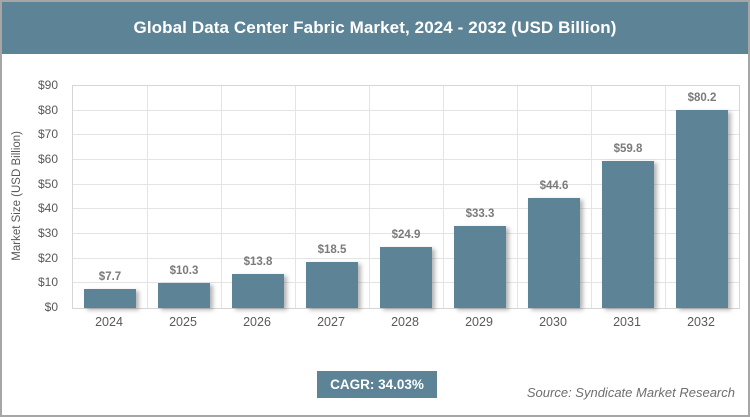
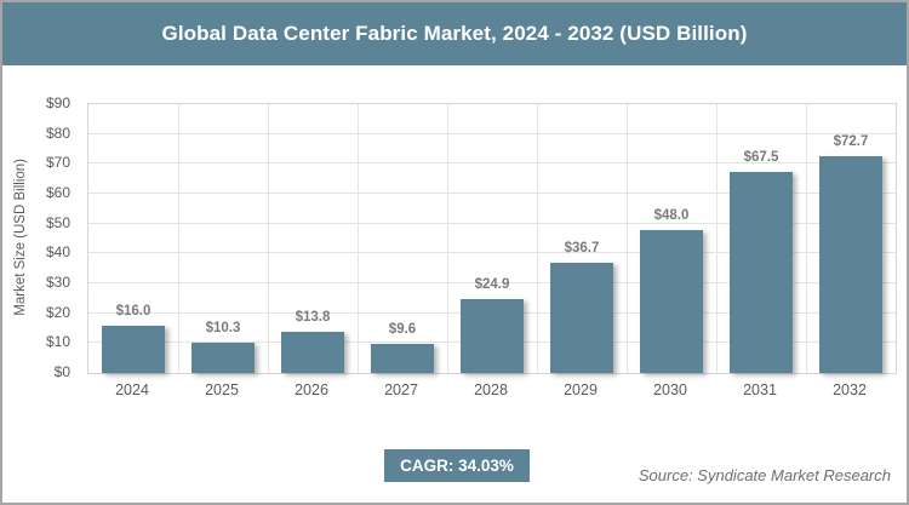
2024: $7.7 -> $16.0
2027: $18.5 -> $9.6
2029: $33.3 -> $36.7
2030: $44.6 -> $48.0
2031: $59.8 -> $67.5
2032: $80.2 -> $72.7
